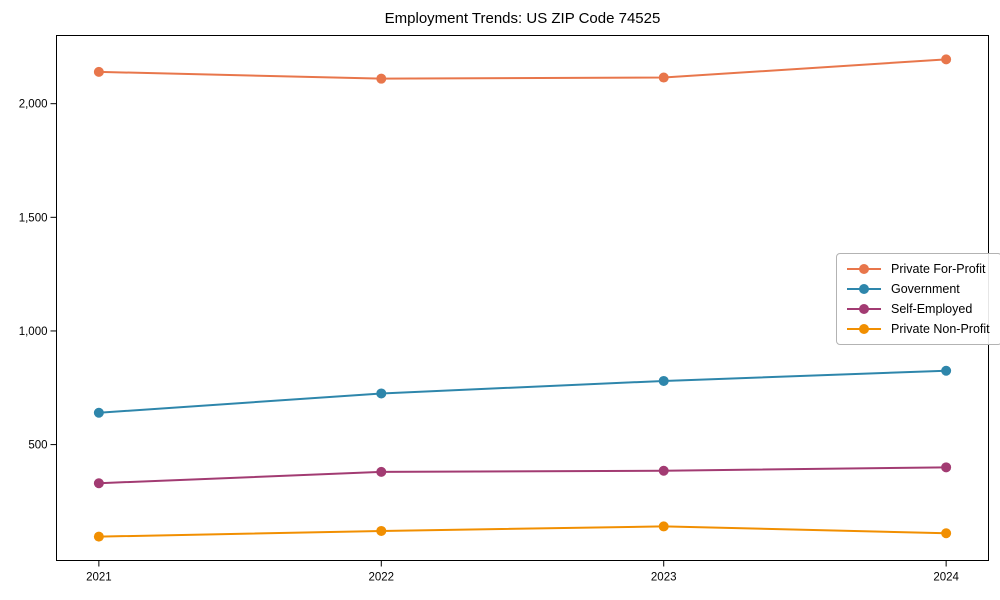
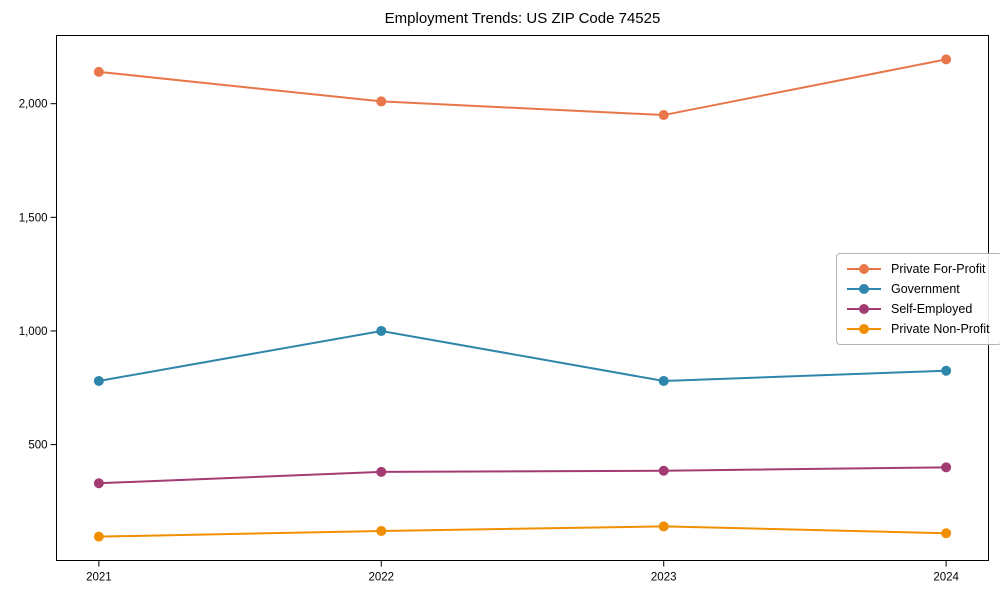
Government/2021: 640 -> 780
Private For-Profit/2022: 2110 -> 2010
Government/2022: 720 -> 1000
Private For-Profit/2023: 2120 -> 1950
